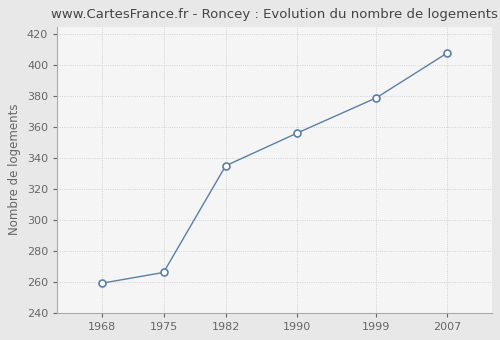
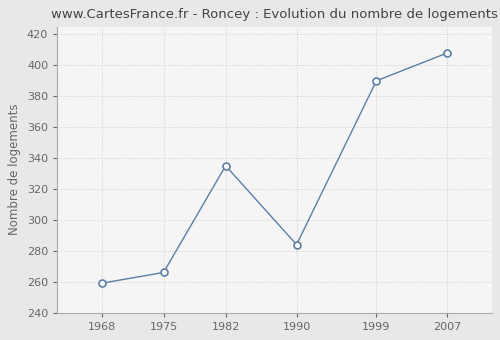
1990: 356 -> 284
1999: 379 -> 390
